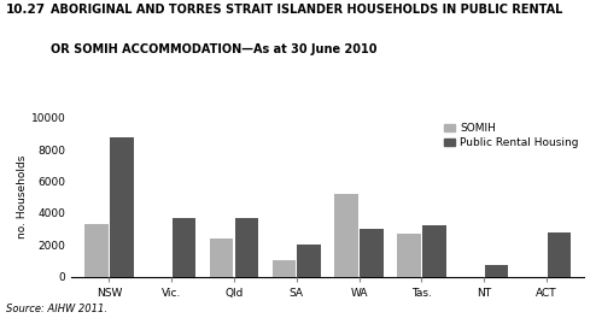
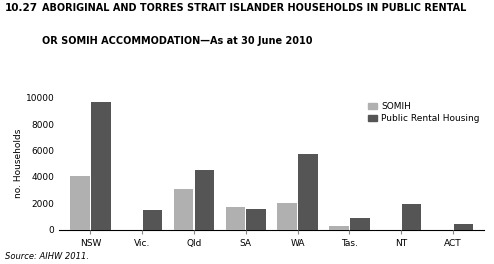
SOMIH/NSW: 3300 -> 4100
Public Rental Housing/NSW: 8800 -> 9700
Public Rental Housing/Vic.: 3700 -> 1500
SOMIH/Qld: 2400 -> 3100
Public Rental Housing/Qld: 3700 -> 4600
SOMIH/SA: 1000 -> 1800
Public Rental Housing/SA: 2000 -> 1600
SOMIH/WA: 5200 -> 2000
Public Rental Housing/WA: 3000 -> 5700
SOMIH/Tas.: 2700 -> 300
Public Rental Housing/Tas.: 3200 -> 800
Public Rental Housing/NT: 700 -> 2000
Public Rental Housing/ACT: 2800 -> 400
